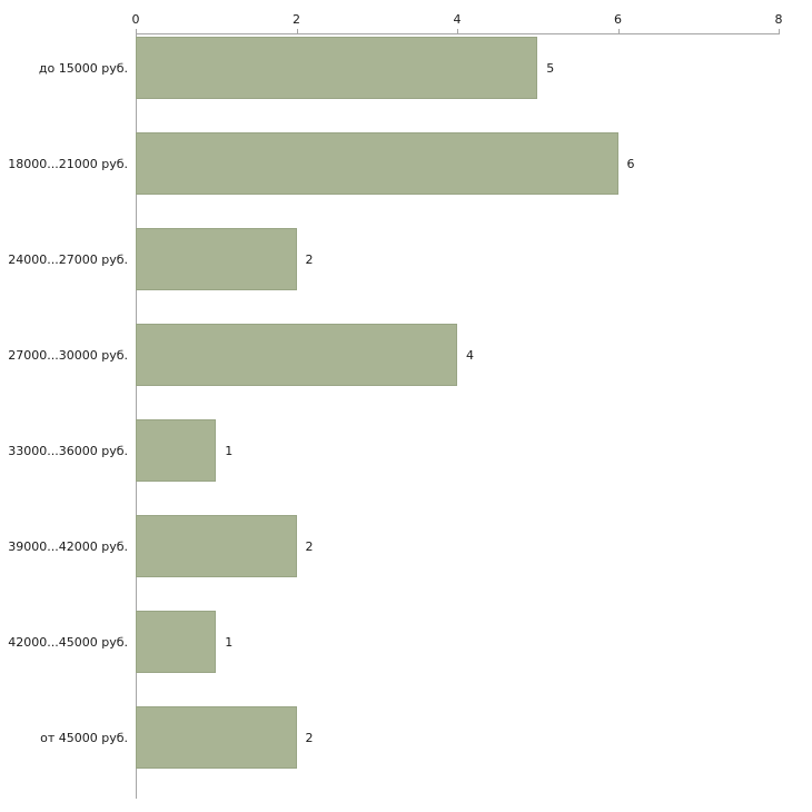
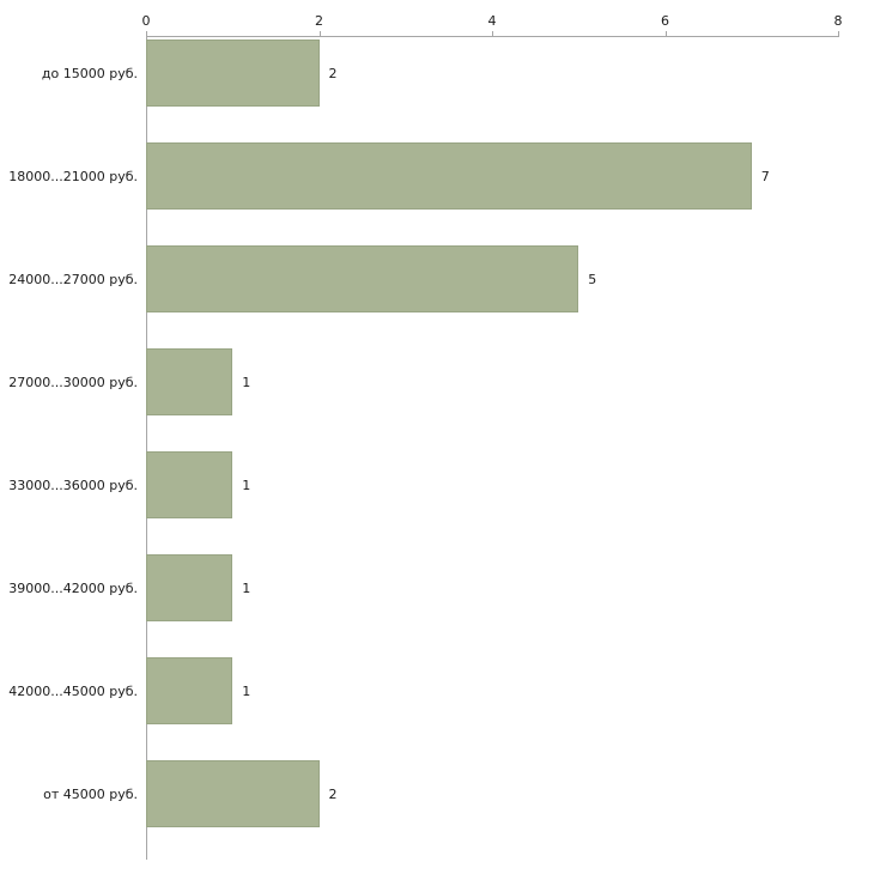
до 15000 руб.: 5 -> 2
18000...21000 руб.: 6 -> 7
24000...27000 руб.: 2 -> 5
27000...30000 руб.: 4 -> 1
39000...42000 руб.: 2 -> 1
